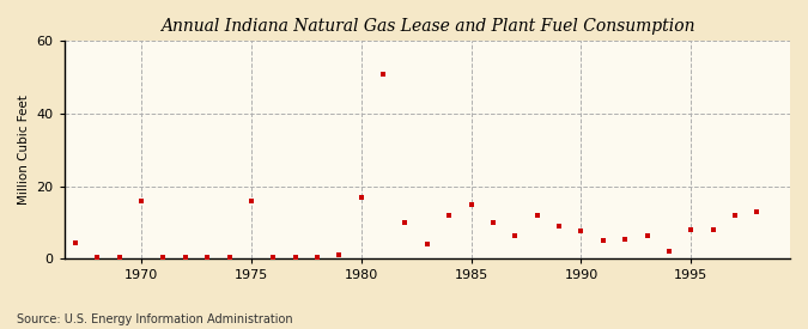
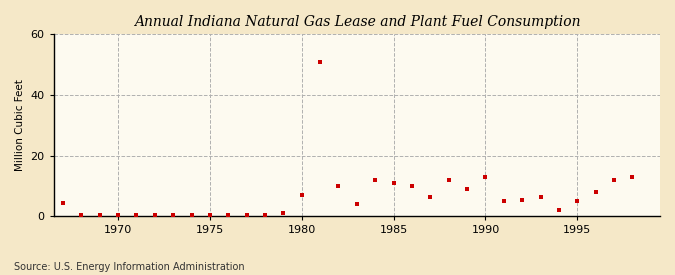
1970: 16.0 -> 0.5
1975: 16.0 -> 0.5
1980: 17.0 -> 7.0
1985: 15.0 -> 11.0
1990: 7.5 -> 13.0
1995: 8.0 -> 5.0
